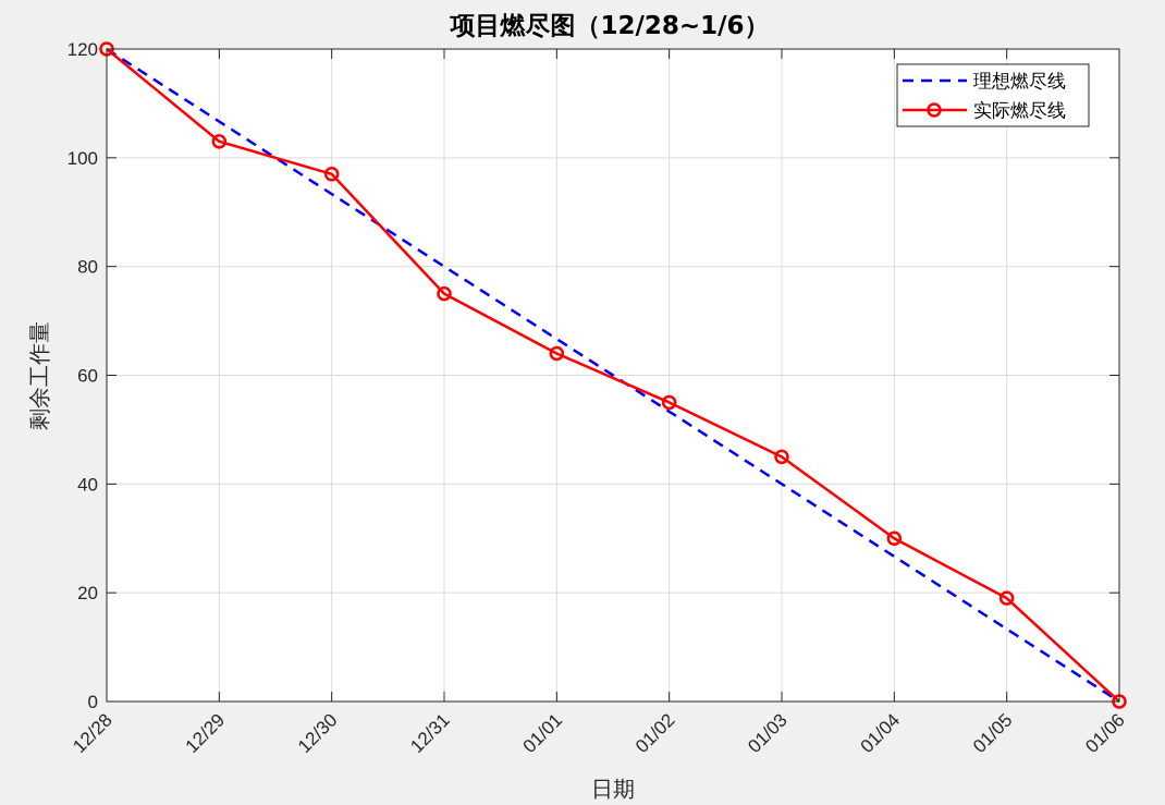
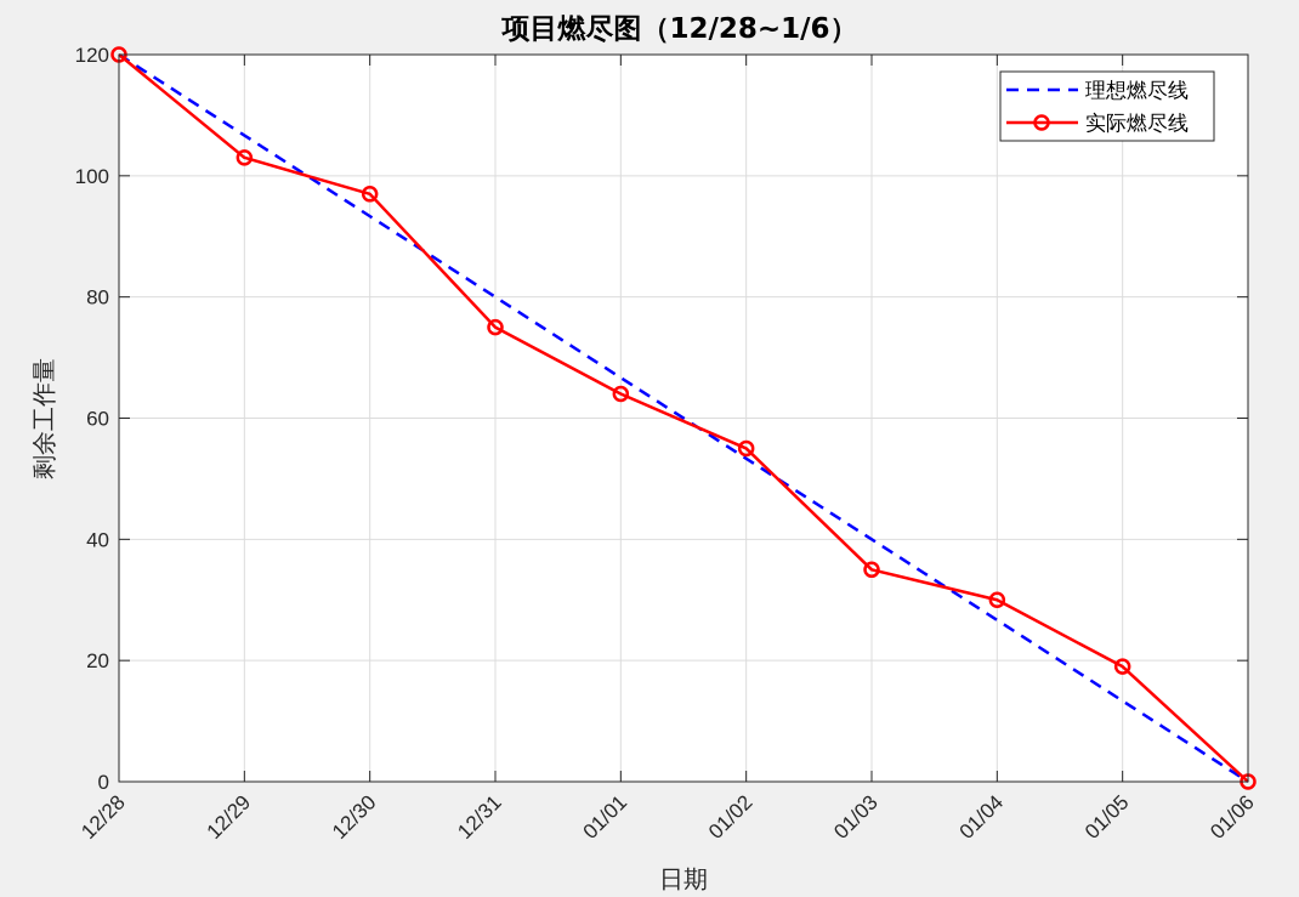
实际燃尽线/01/03: 45 -> 35
